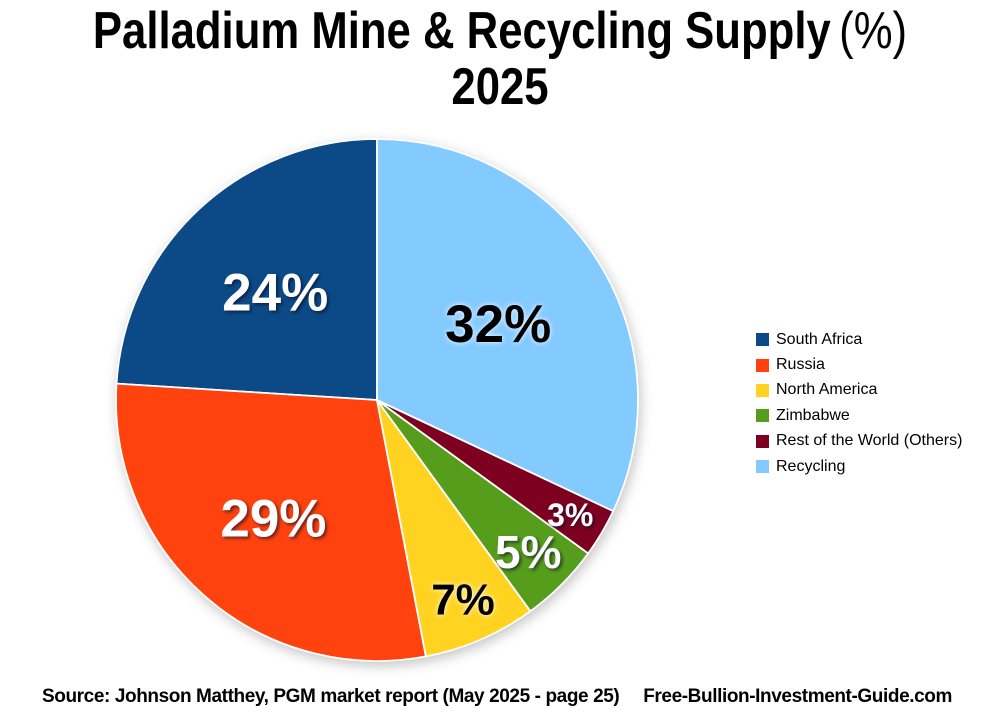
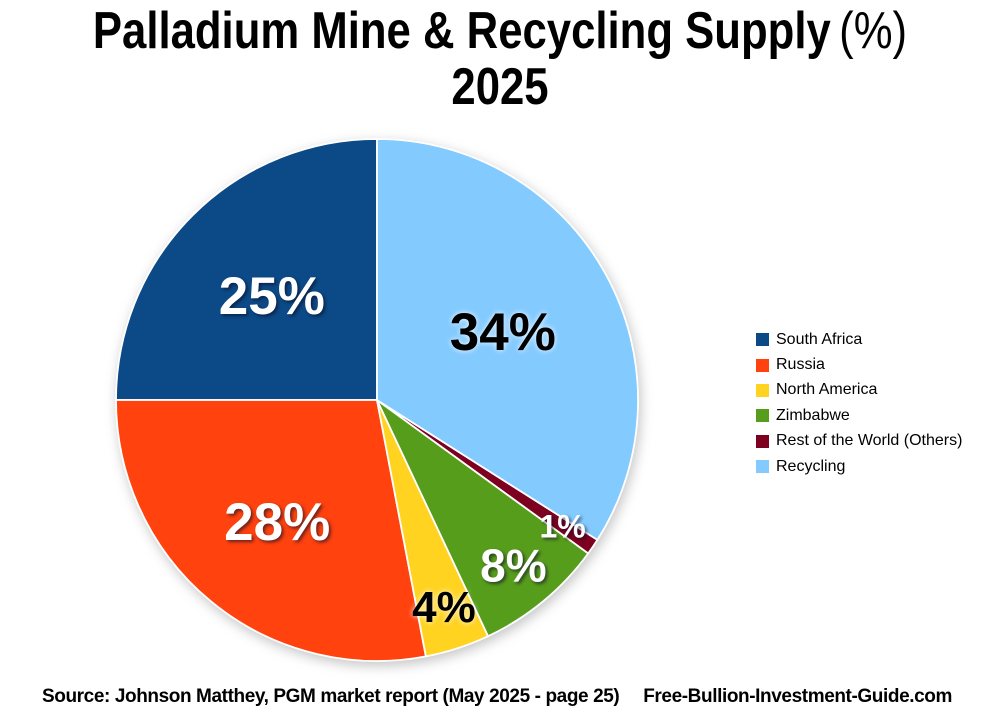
South Africa: 24% -> 25%
Russia: 29% -> 28%
North America: 7% -> 4%
Zimbabwe: 5% -> 8%
Rest of the World (Others): 3% -> 1%
Recycling: 32% -> 34%
